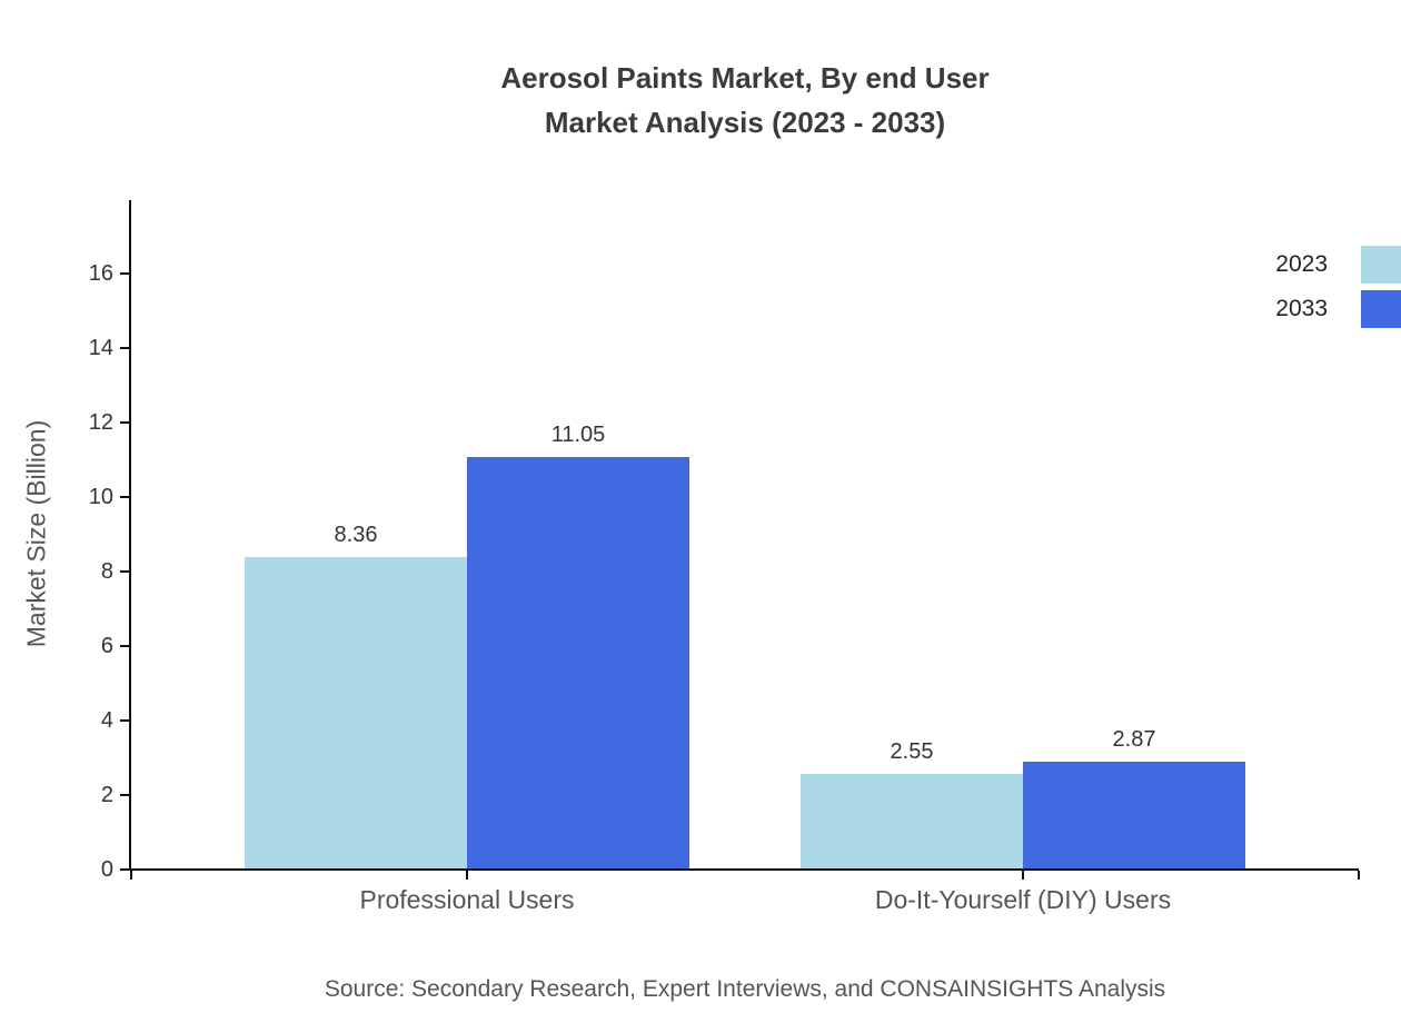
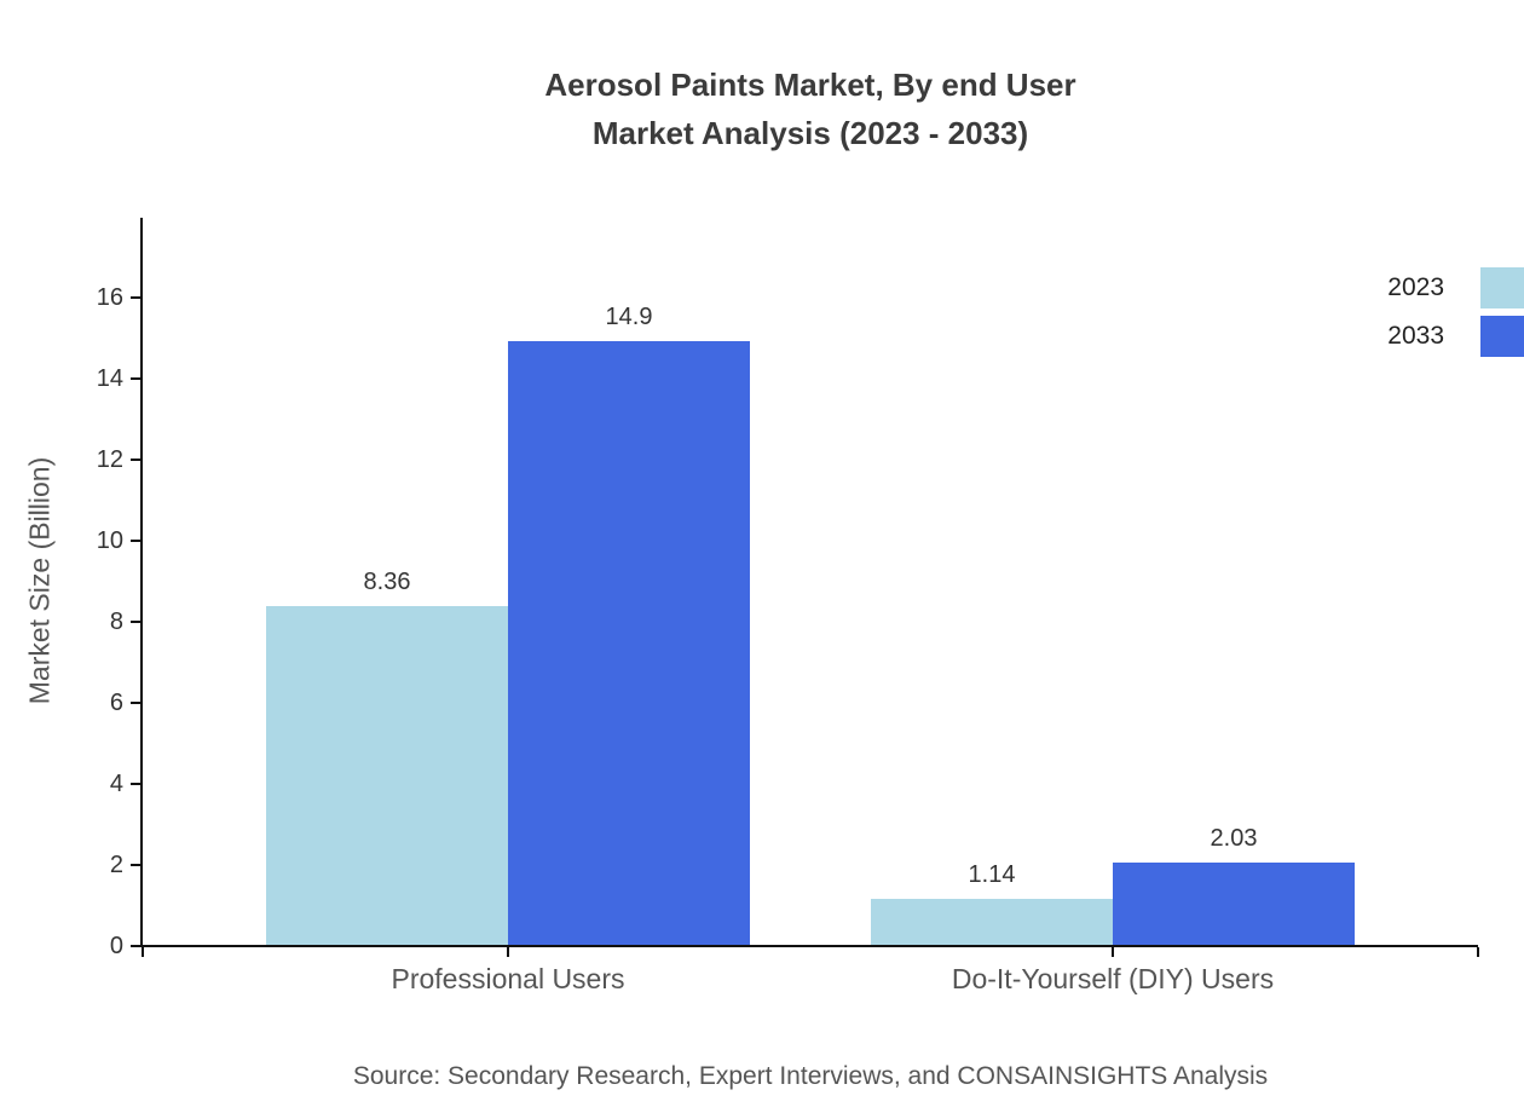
2033/Professional Users: 11.05 -> 14.9
2023/Do-It-Yourself (DIY) Users: 2.55 -> 1.14
2033/Do-It-Yourself (DIY) Users: 2.87 -> 2.03
